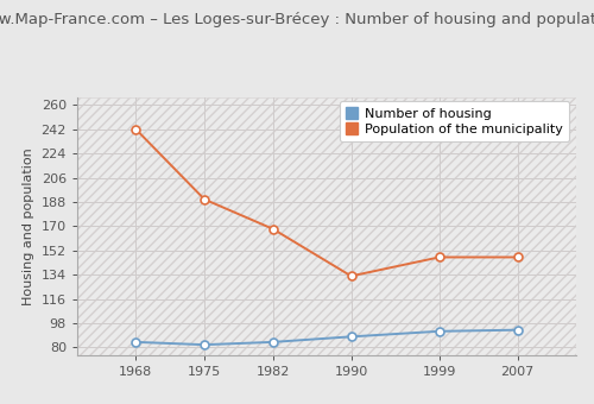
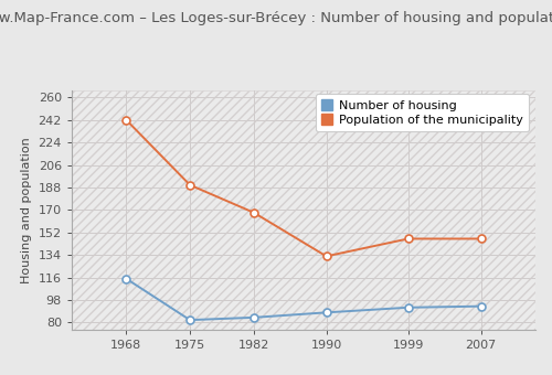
Number of housing/1968: 84 -> 115
